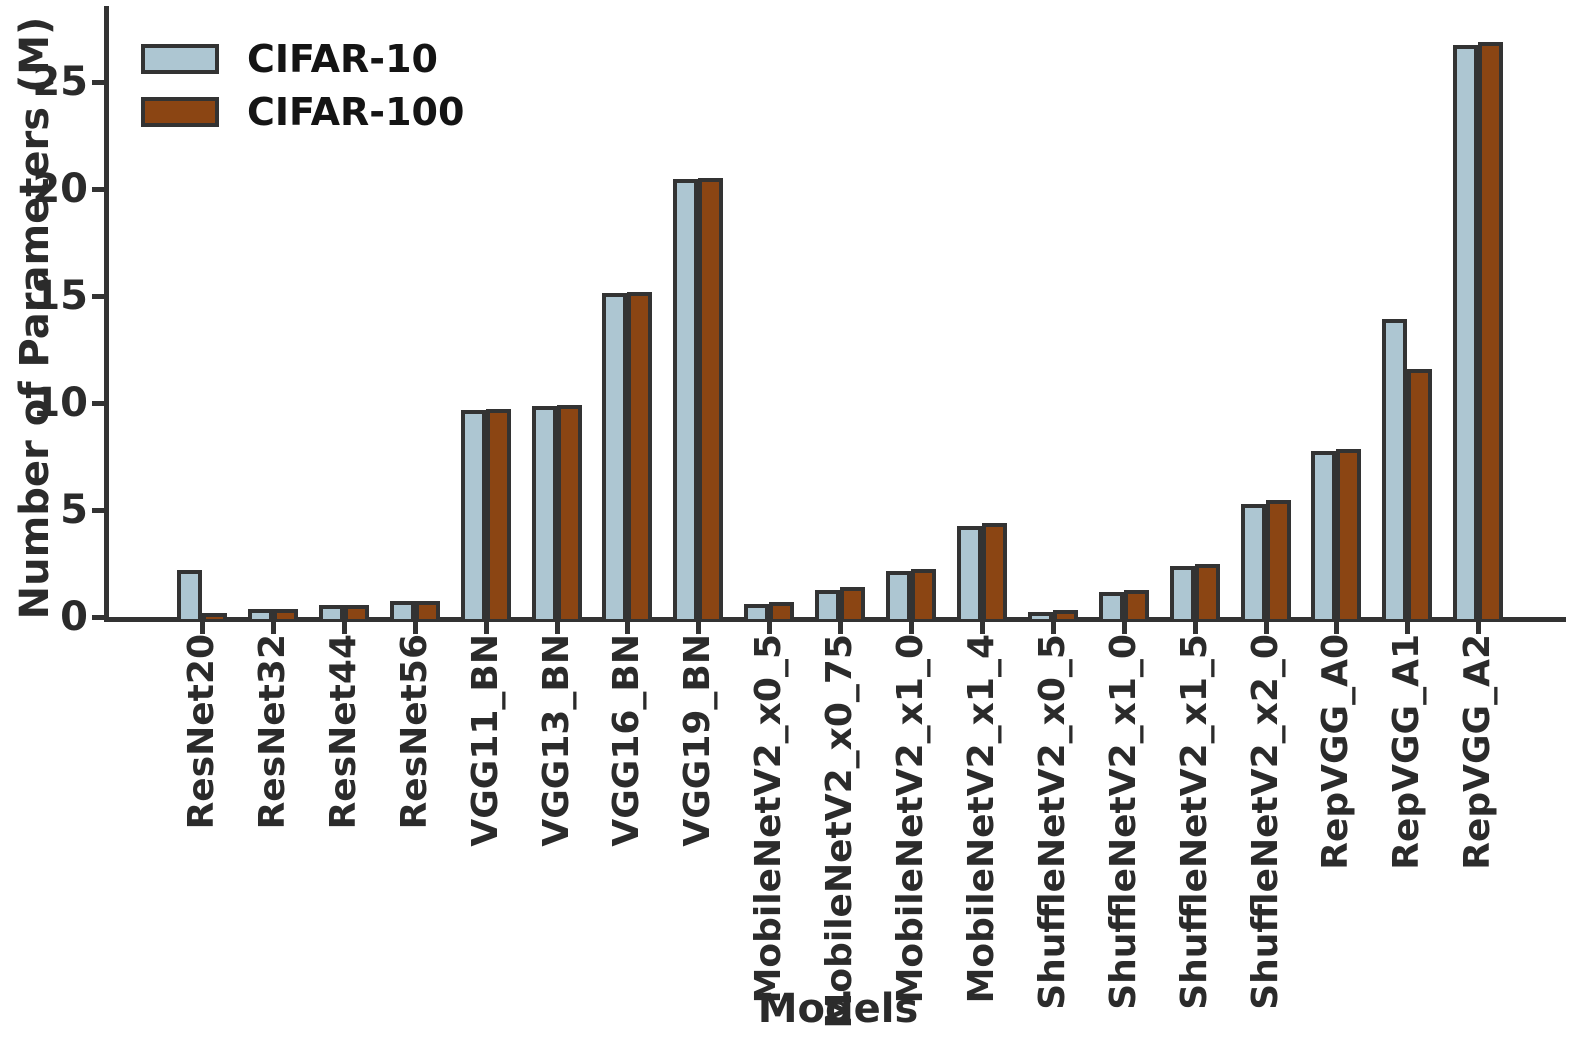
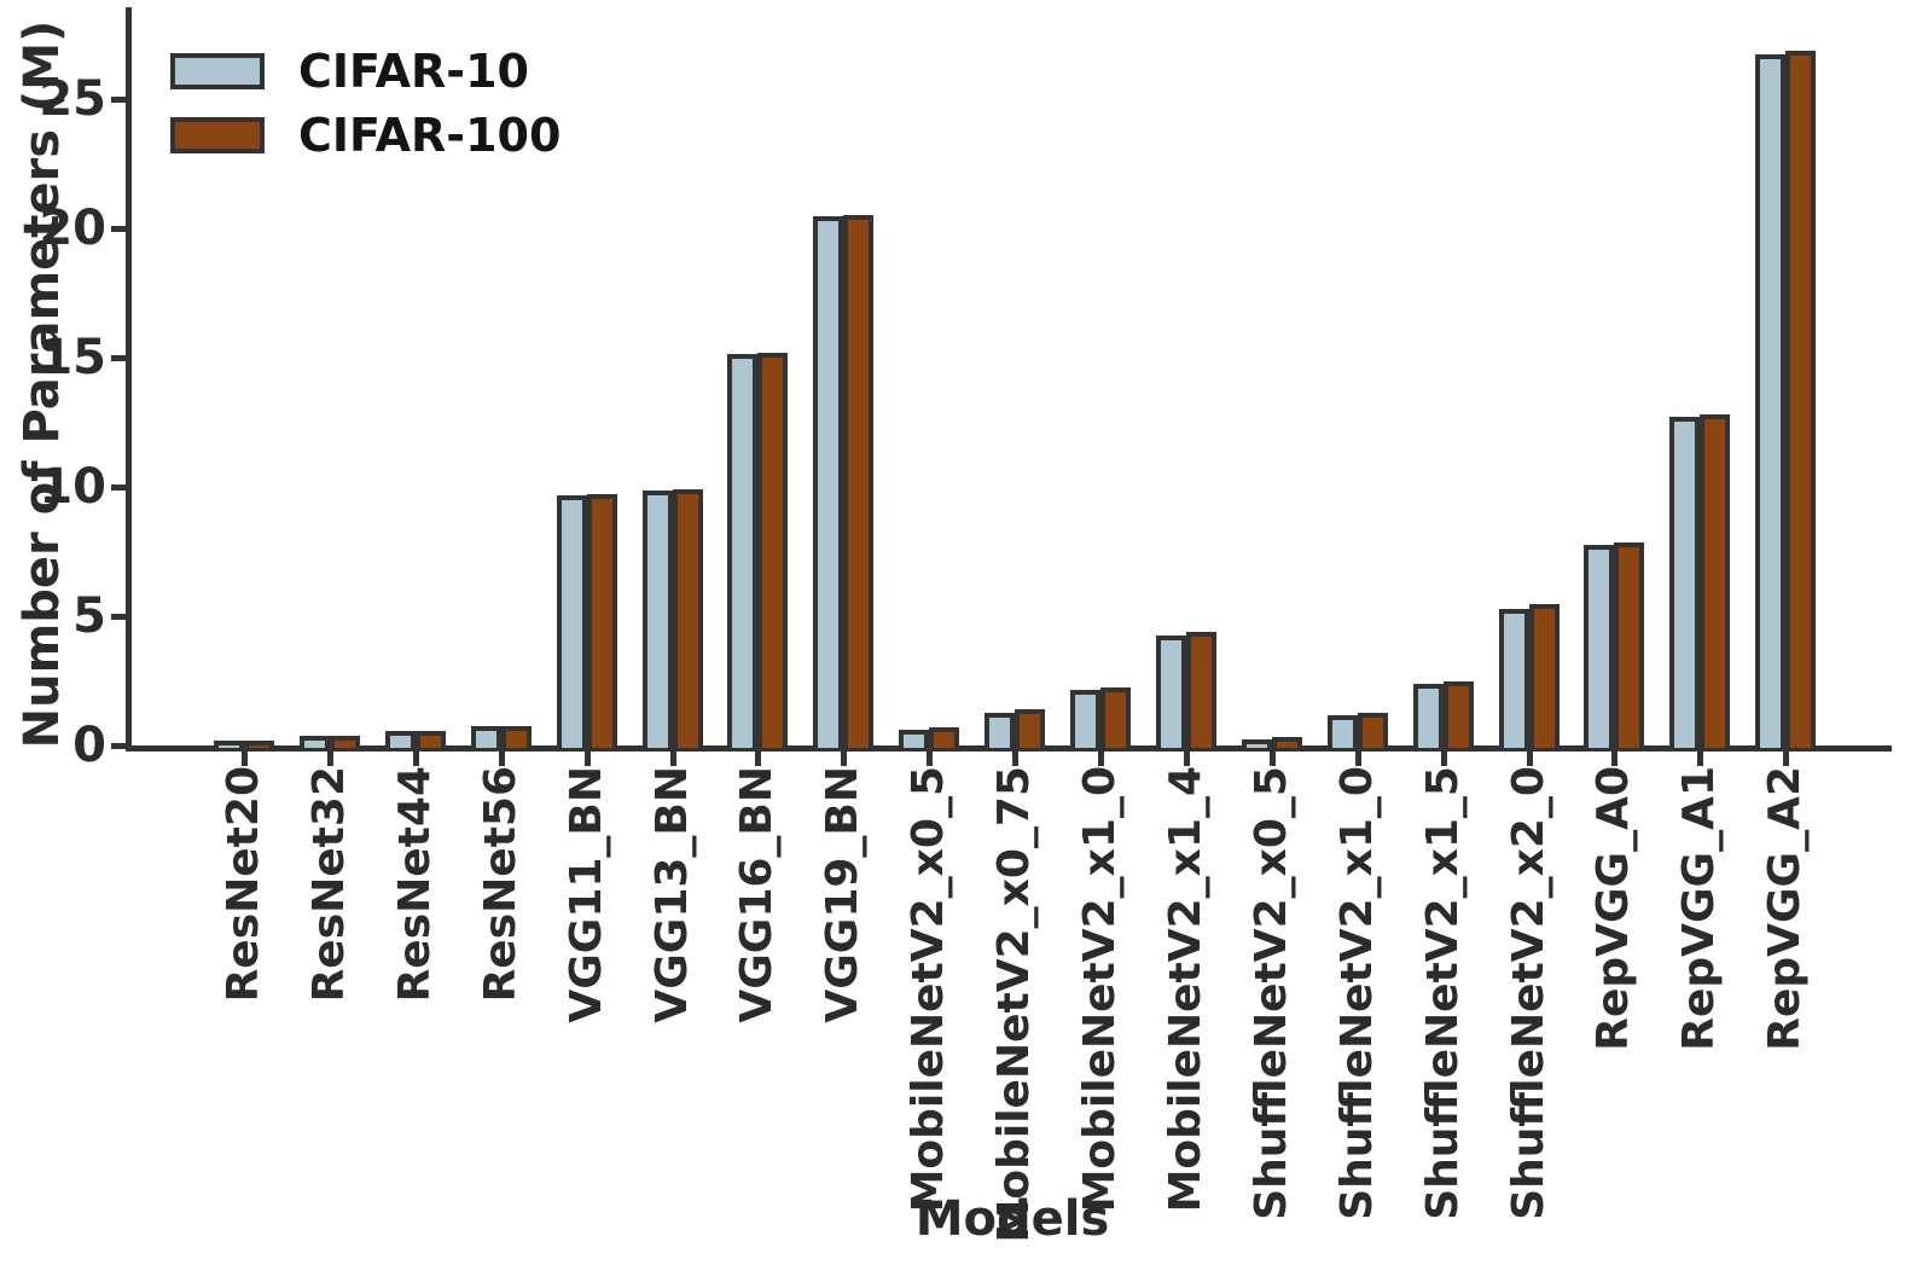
CIFAR-10/ResNet20: 2.3 -> 0.3
CIFAR-10/RepVGG_A1: 14.0 -> 12.8
CIFAR-100/RepVGG_A1: 11.7 -> 12.9
